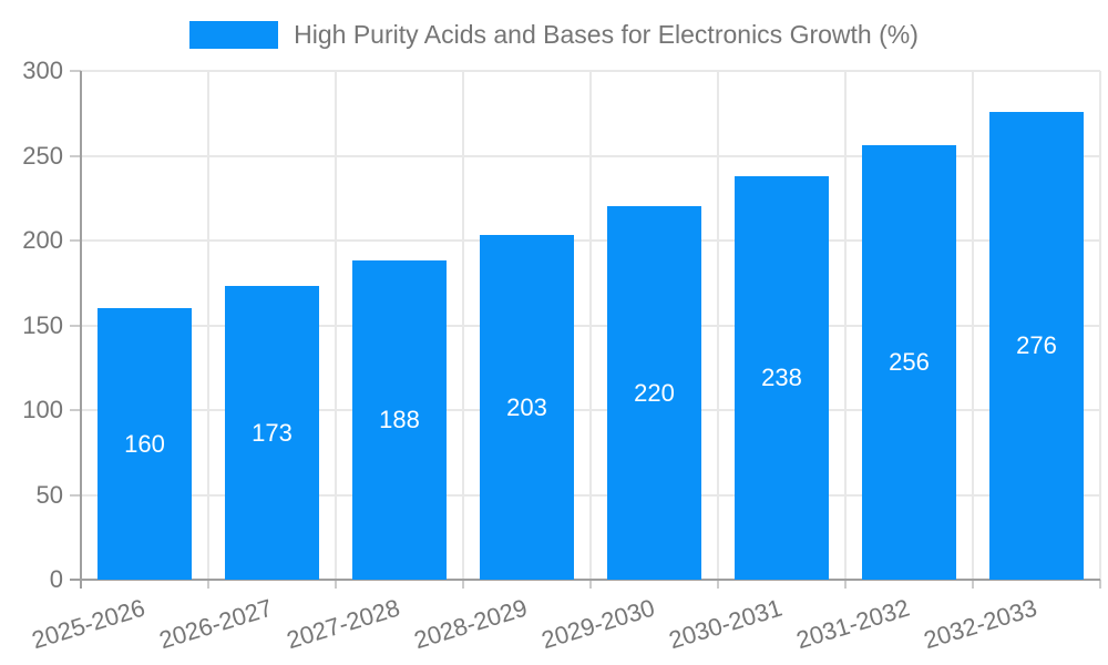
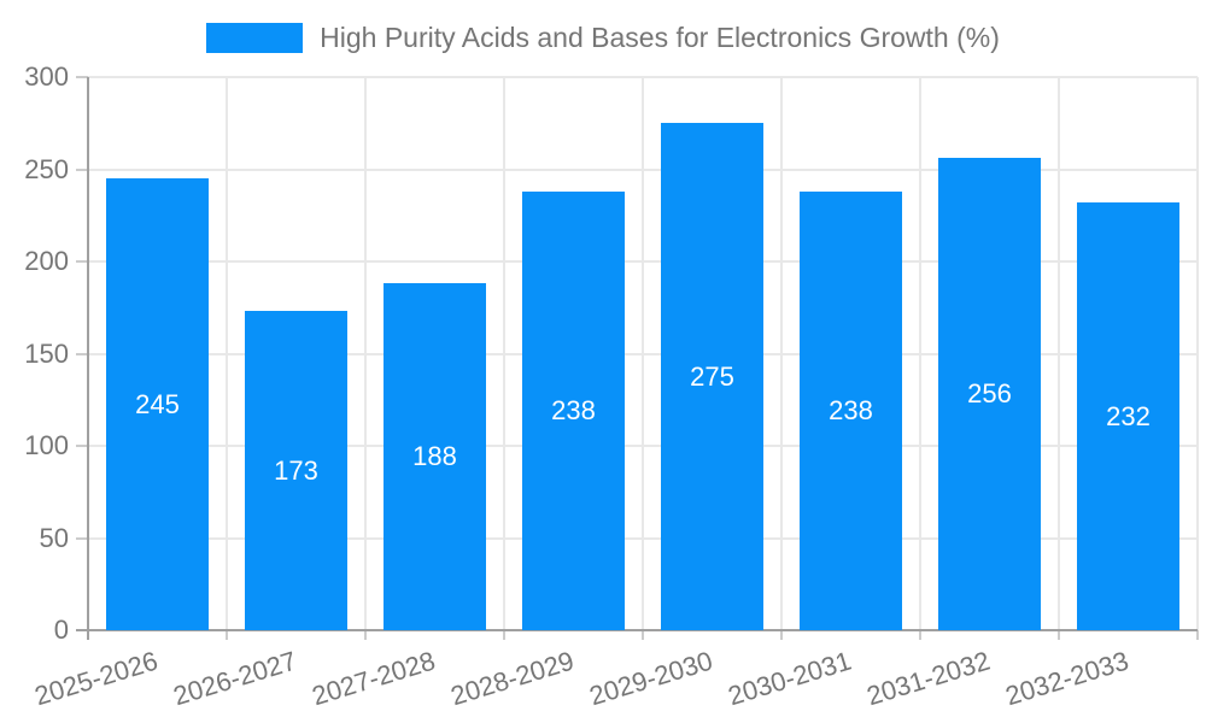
2025-2026: 160 -> 245
2028-2029: 203 -> 238
2029-2030: 220 -> 275
2032-2033: 276 -> 232
